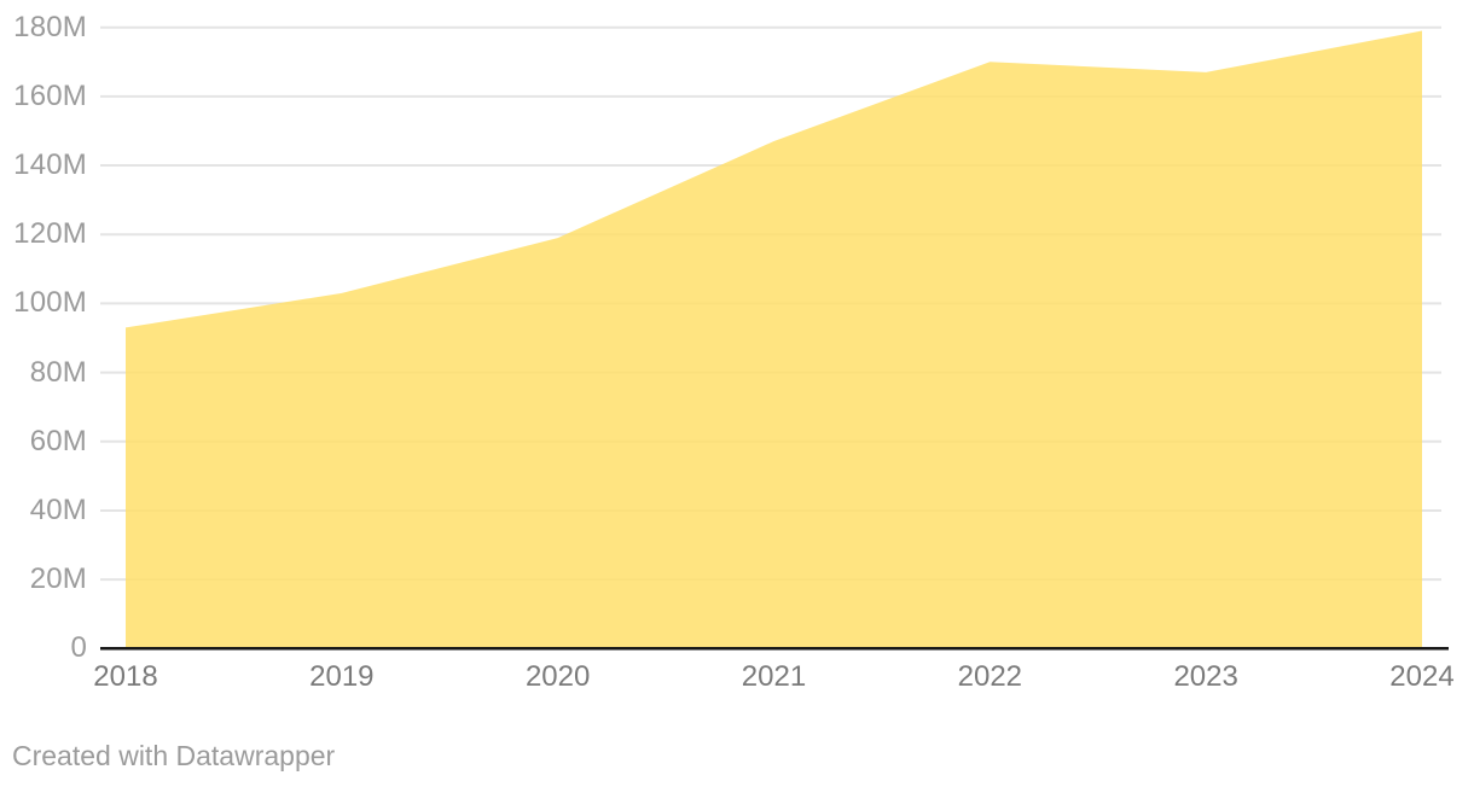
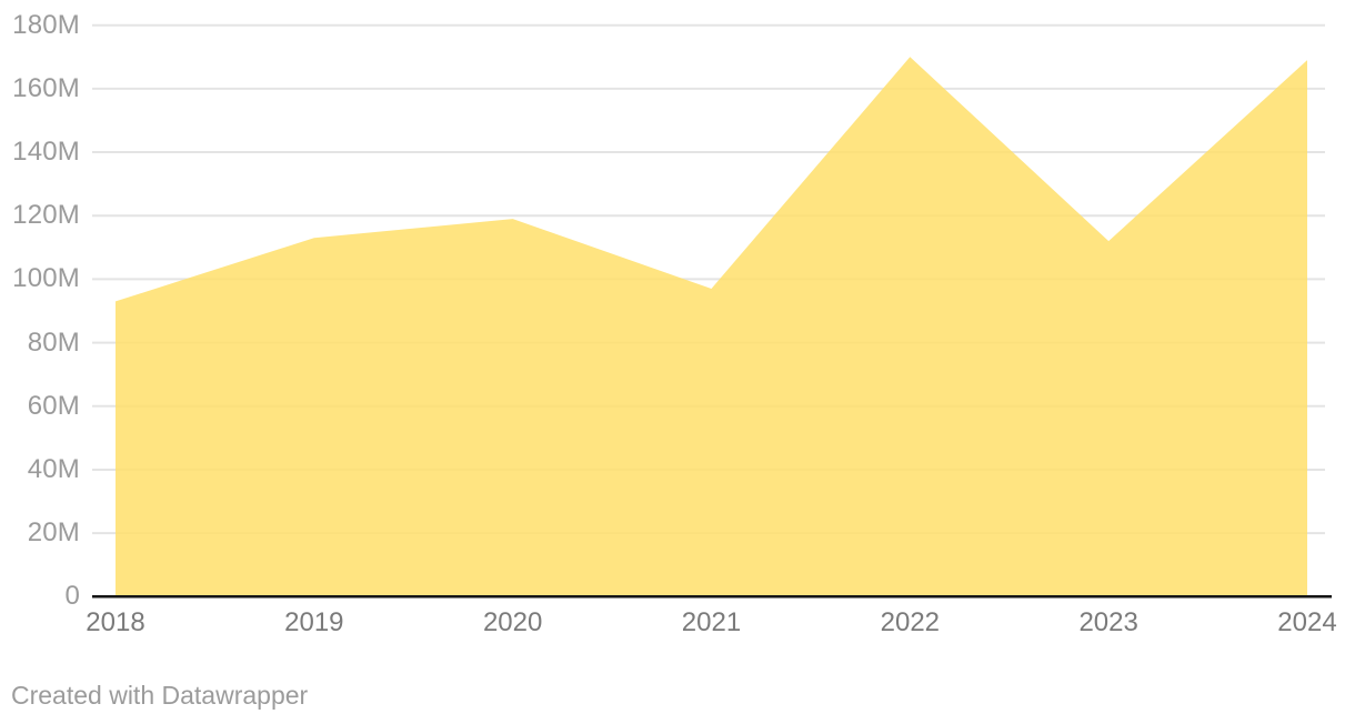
2019: 103M -> 113M
2021: 147M -> 97M
2023: 167M -> 112M
2024: 179M -> 169M
